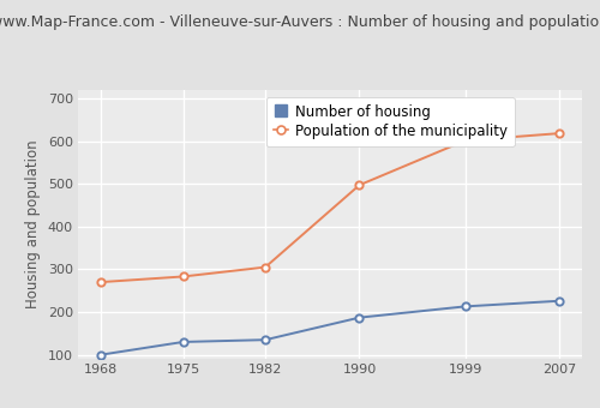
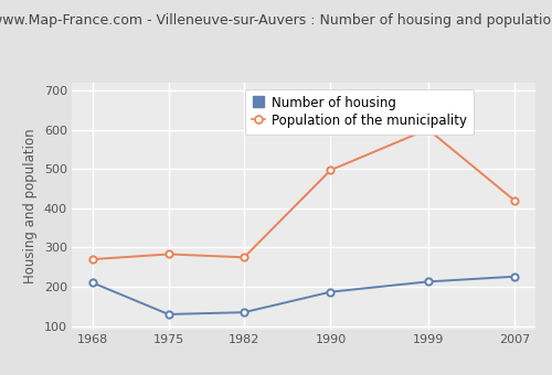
Number of housing/1968: 100 -> 210
Population of the municipality/1982: 305 -> 275
Population of the municipality/2007: 618 -> 420
